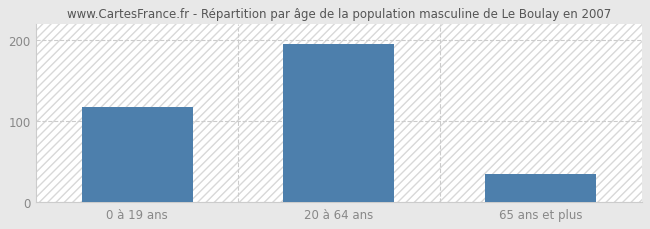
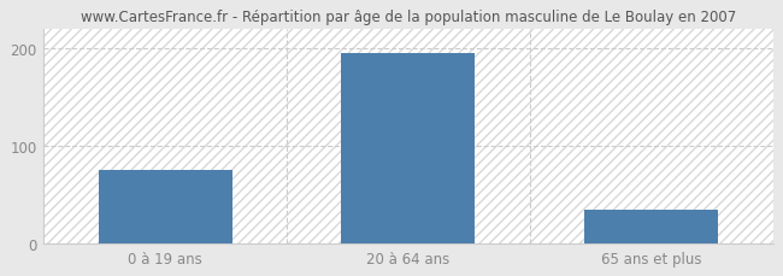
0 à 19 ans: 118 -> 75
